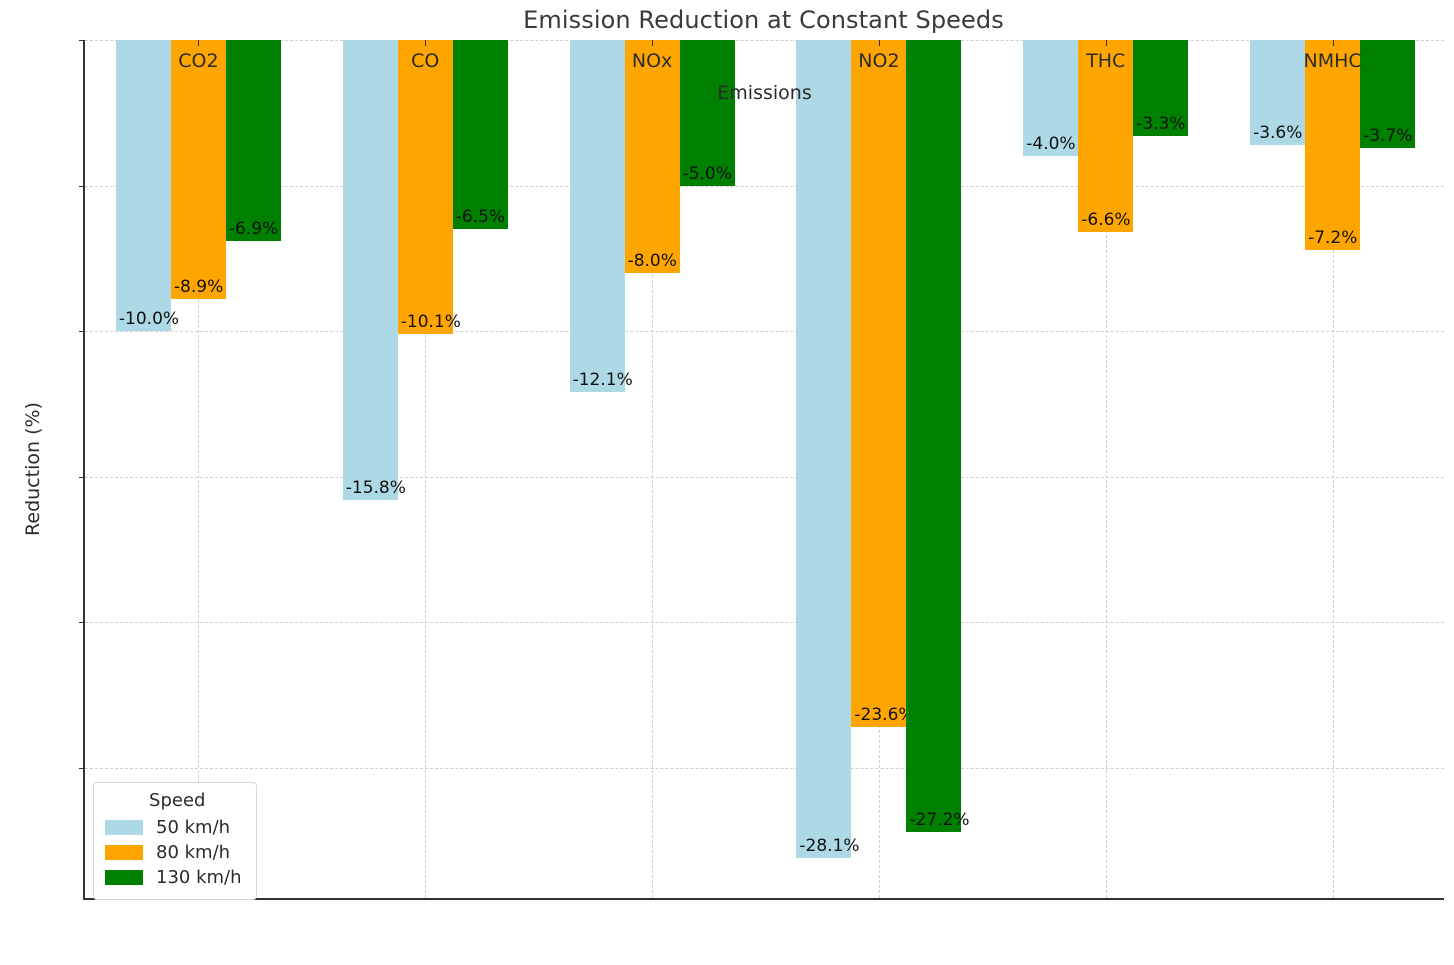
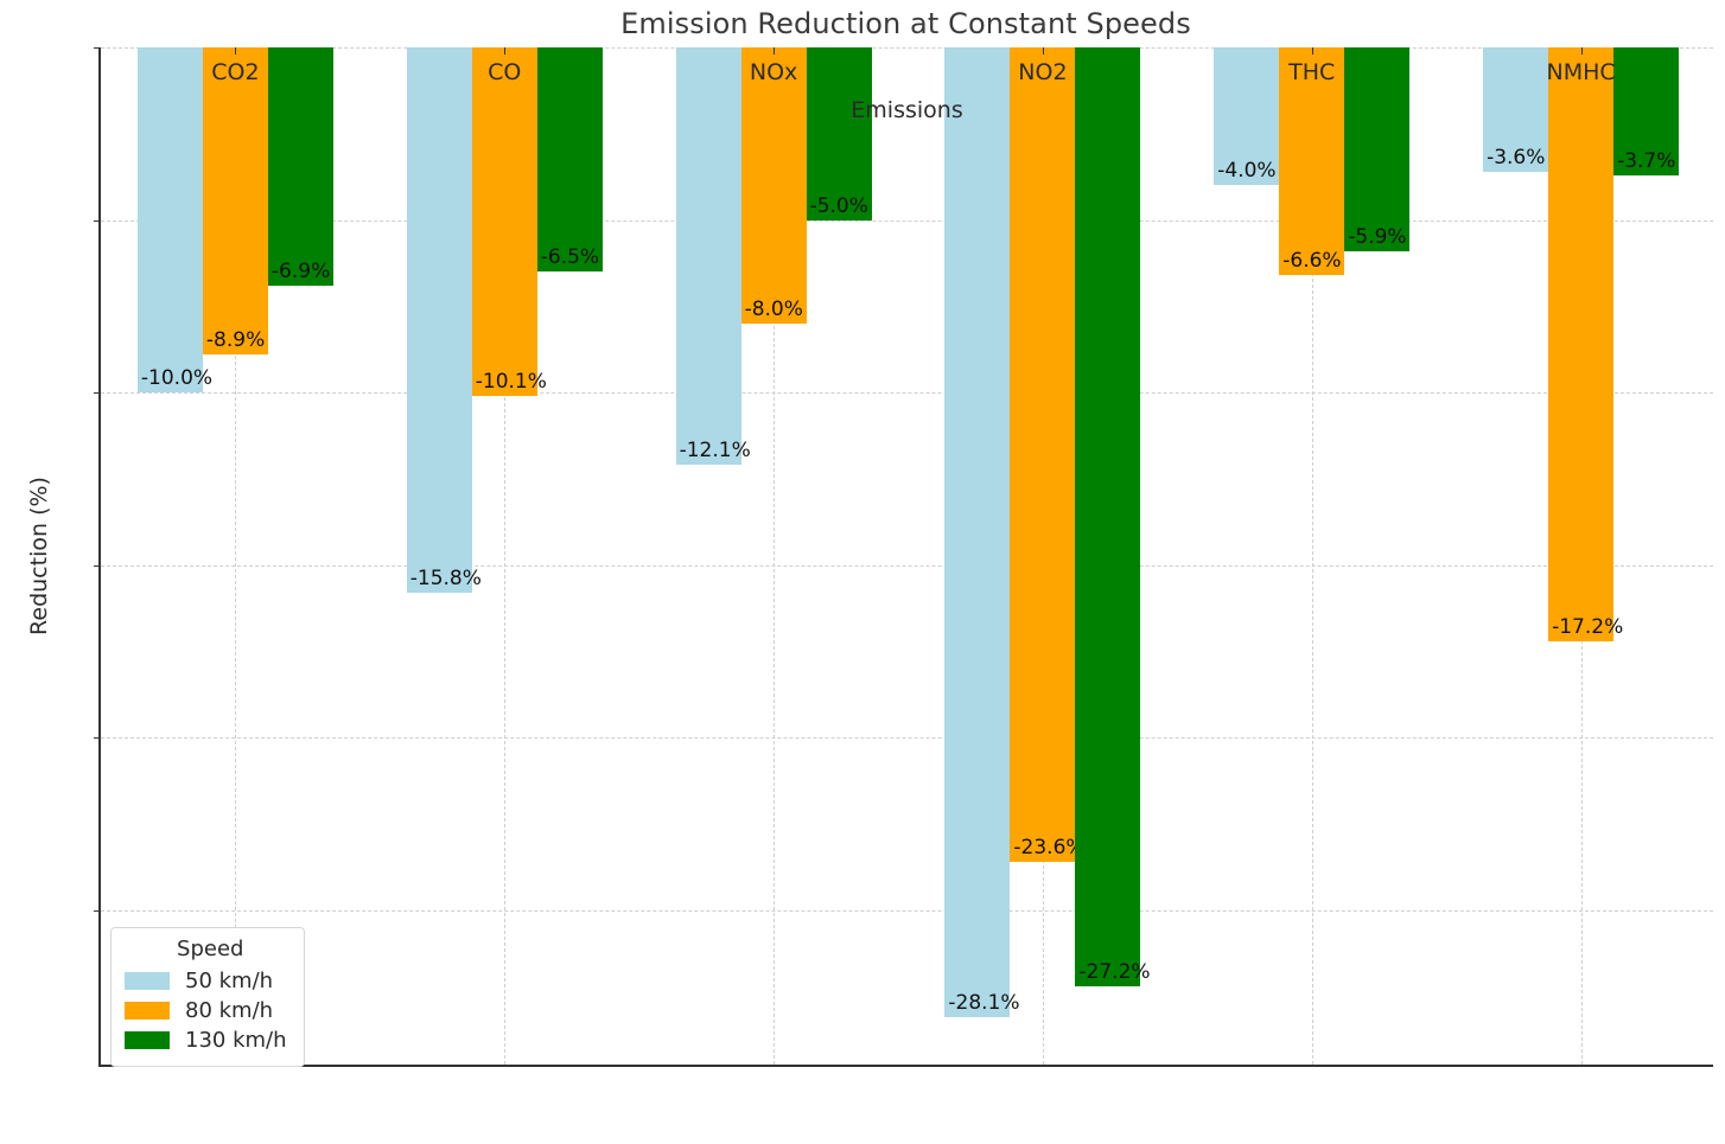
130 km/h/THC: -3.3% -> -5.9%
80 km/h/NMHC: -7.2% -> -17.2%
